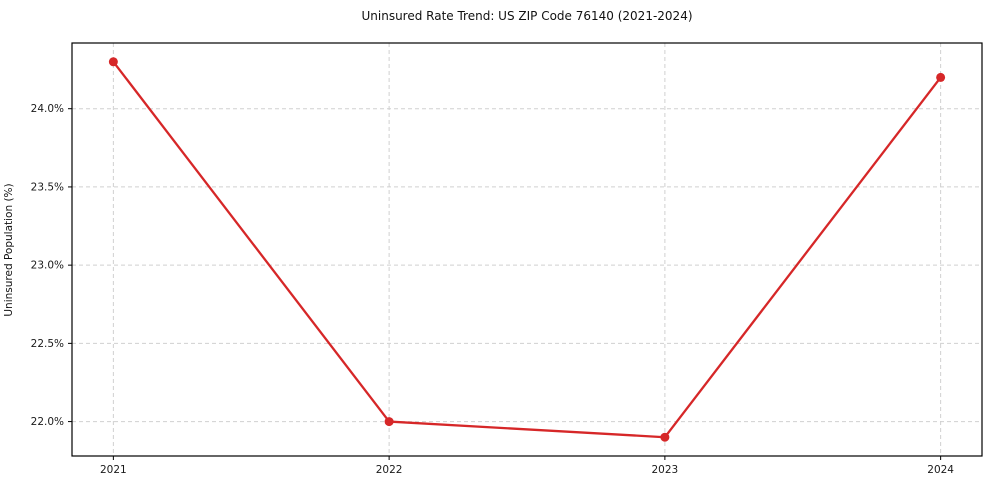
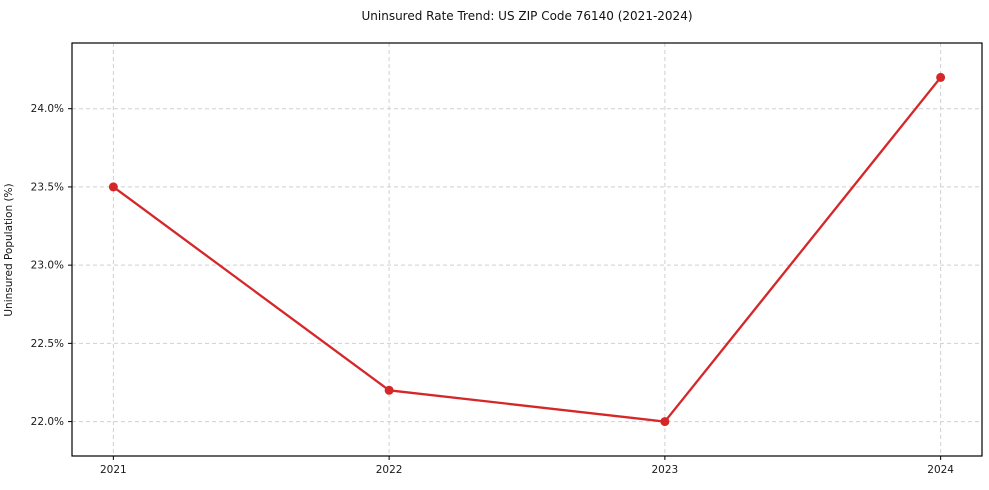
2021: 24.3% -> 23.5%
2022: 22.0% -> 22.2%
2023: 21.9% -> 22.0%
